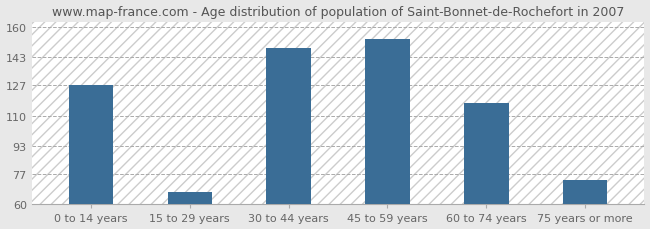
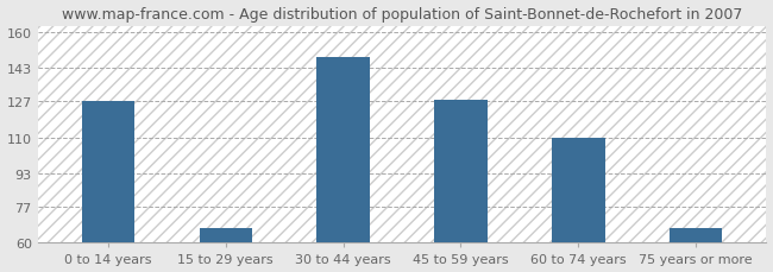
45 to 59 years: 153 -> 128
60 to 74 years: 117 -> 110
75 years or more: 74 -> 67
